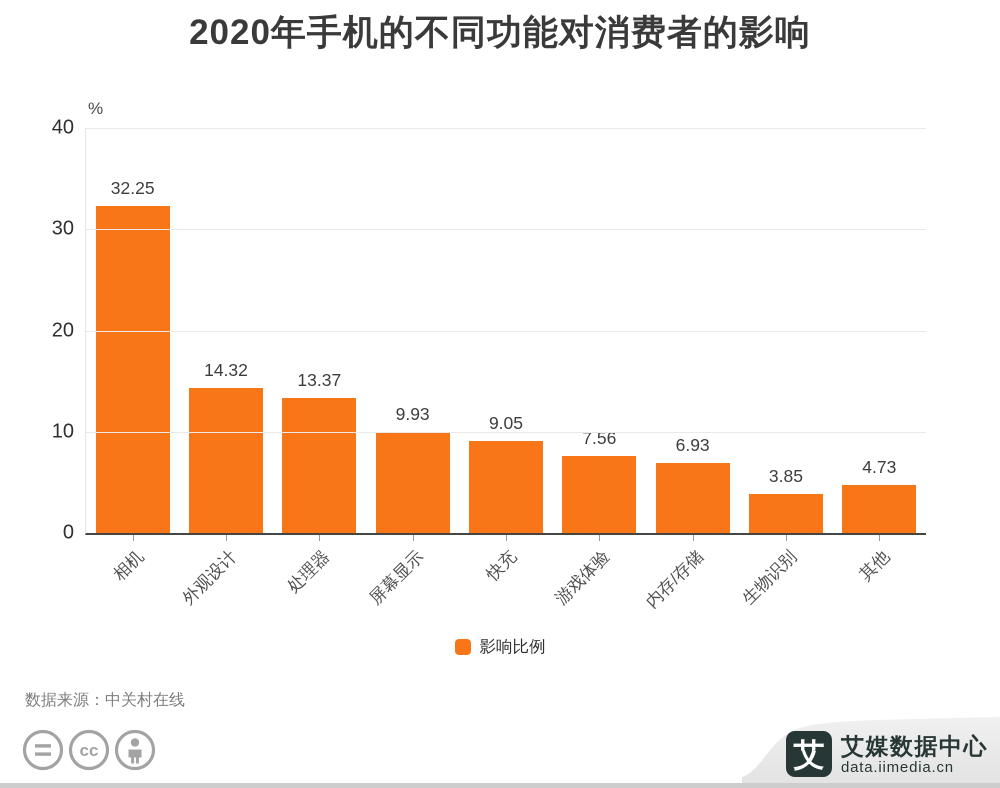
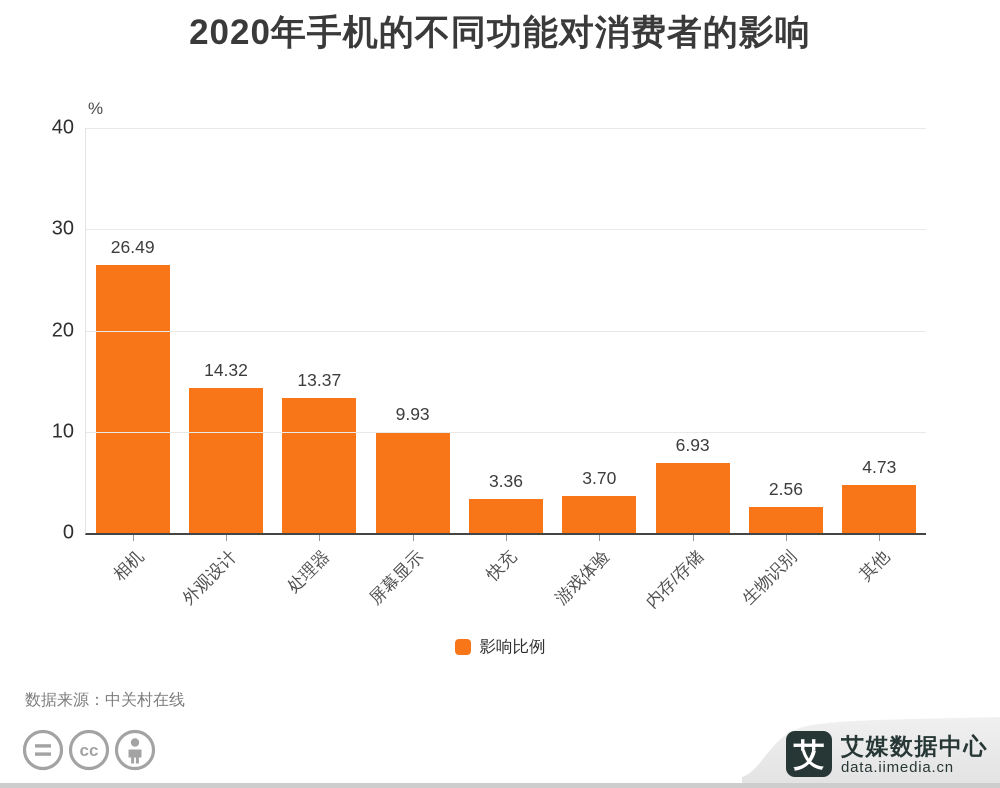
相机: 32.25 -> 26.49
快充: 9.05 -> 3.36
游戏体验: 7.56 -> 3.70
生物识别: 3.85 -> 2.56
